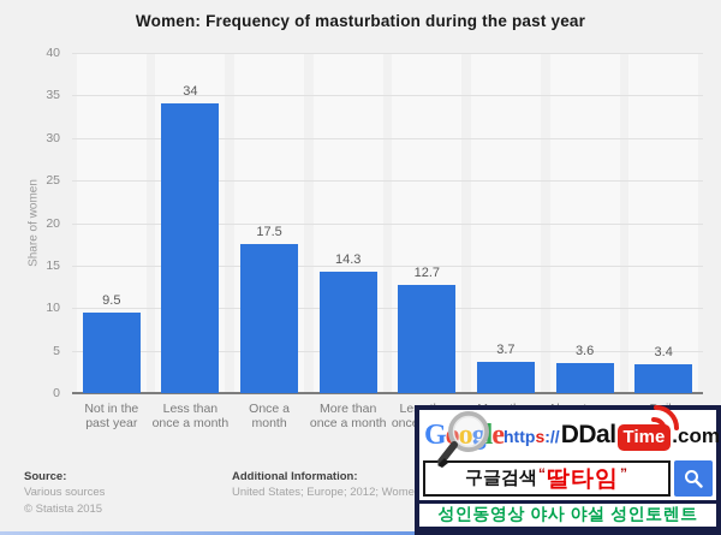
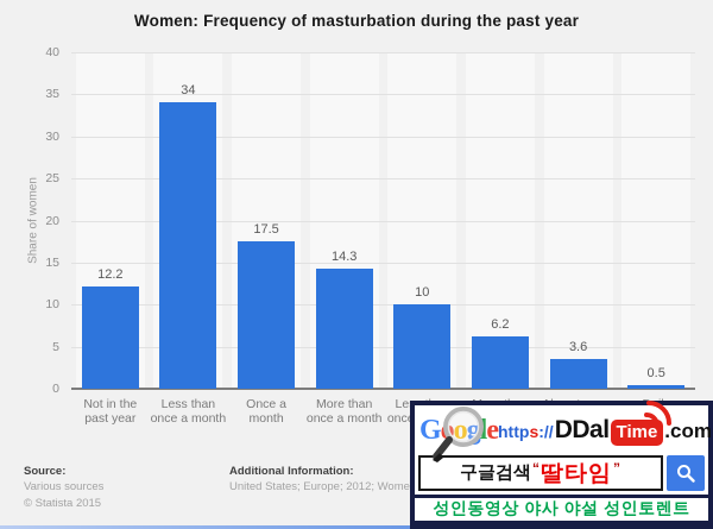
Not in the past year: 9.5 -> 12.2
Less than once a week: 12.7 -> 10
More than once a week: 3.7 -> 6.2
Daily: 3.4 -> 0.5
